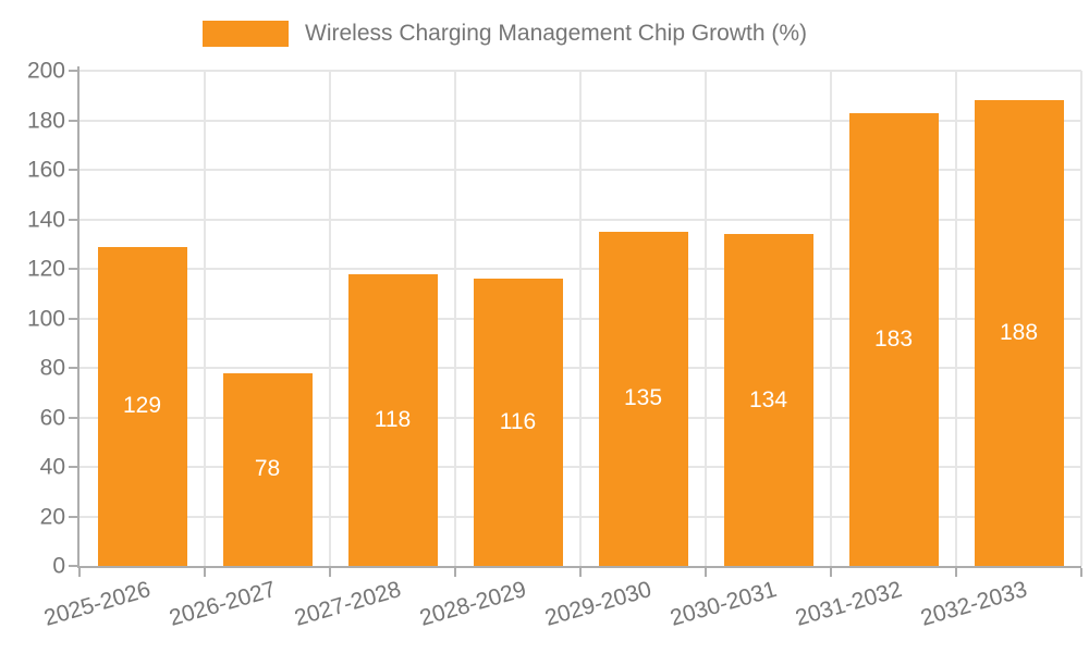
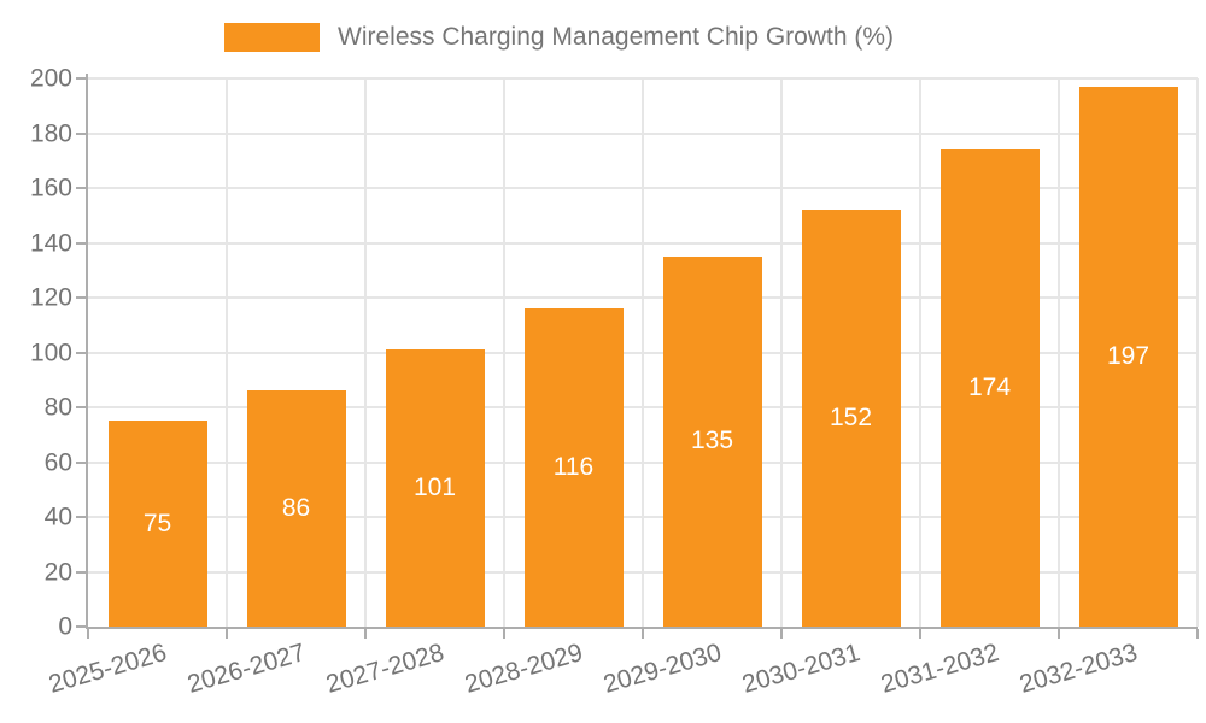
2025-2026: 129 -> 75
2026-2027: 78 -> 86
2027-2028: 118 -> 101
2030-2031: 134 -> 152
2031-2032: 183 -> 174
2032-2033: 188 -> 197
